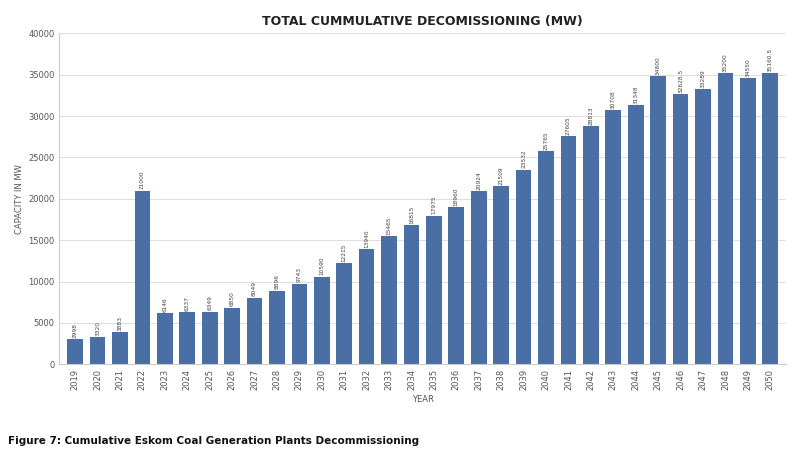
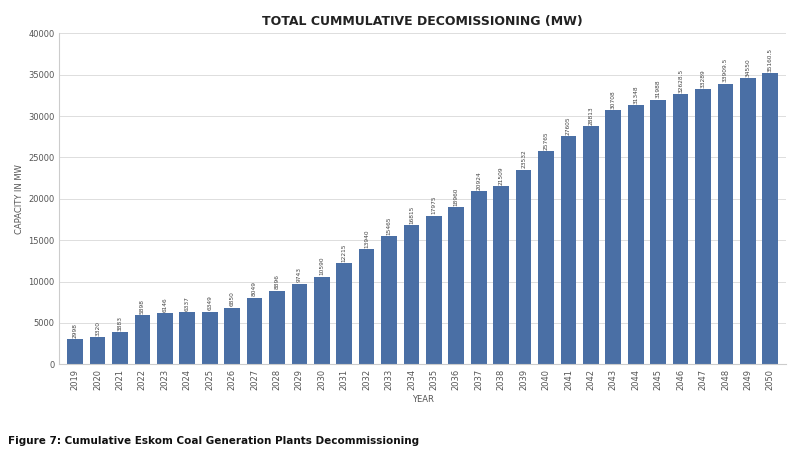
2022: 21000 -> 5900
2045: 34800 -> 32000
2048: 35200 -> 33900
